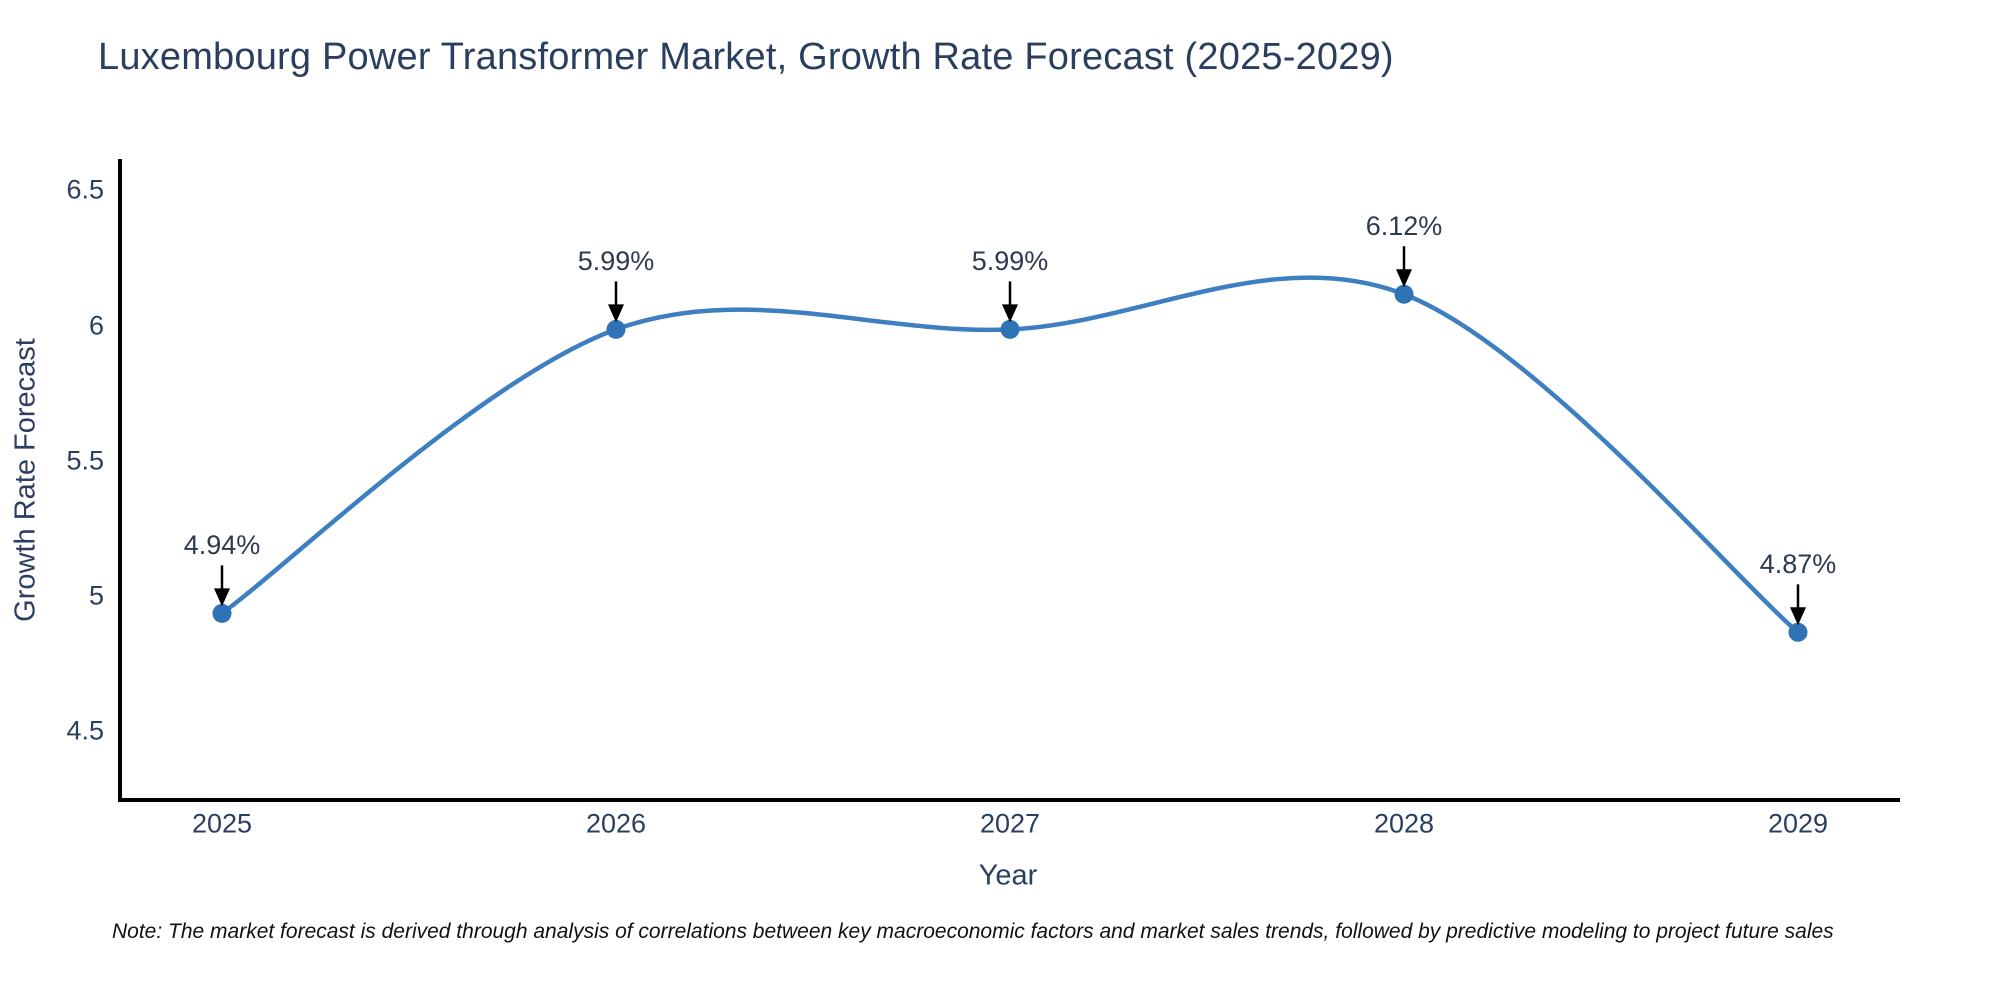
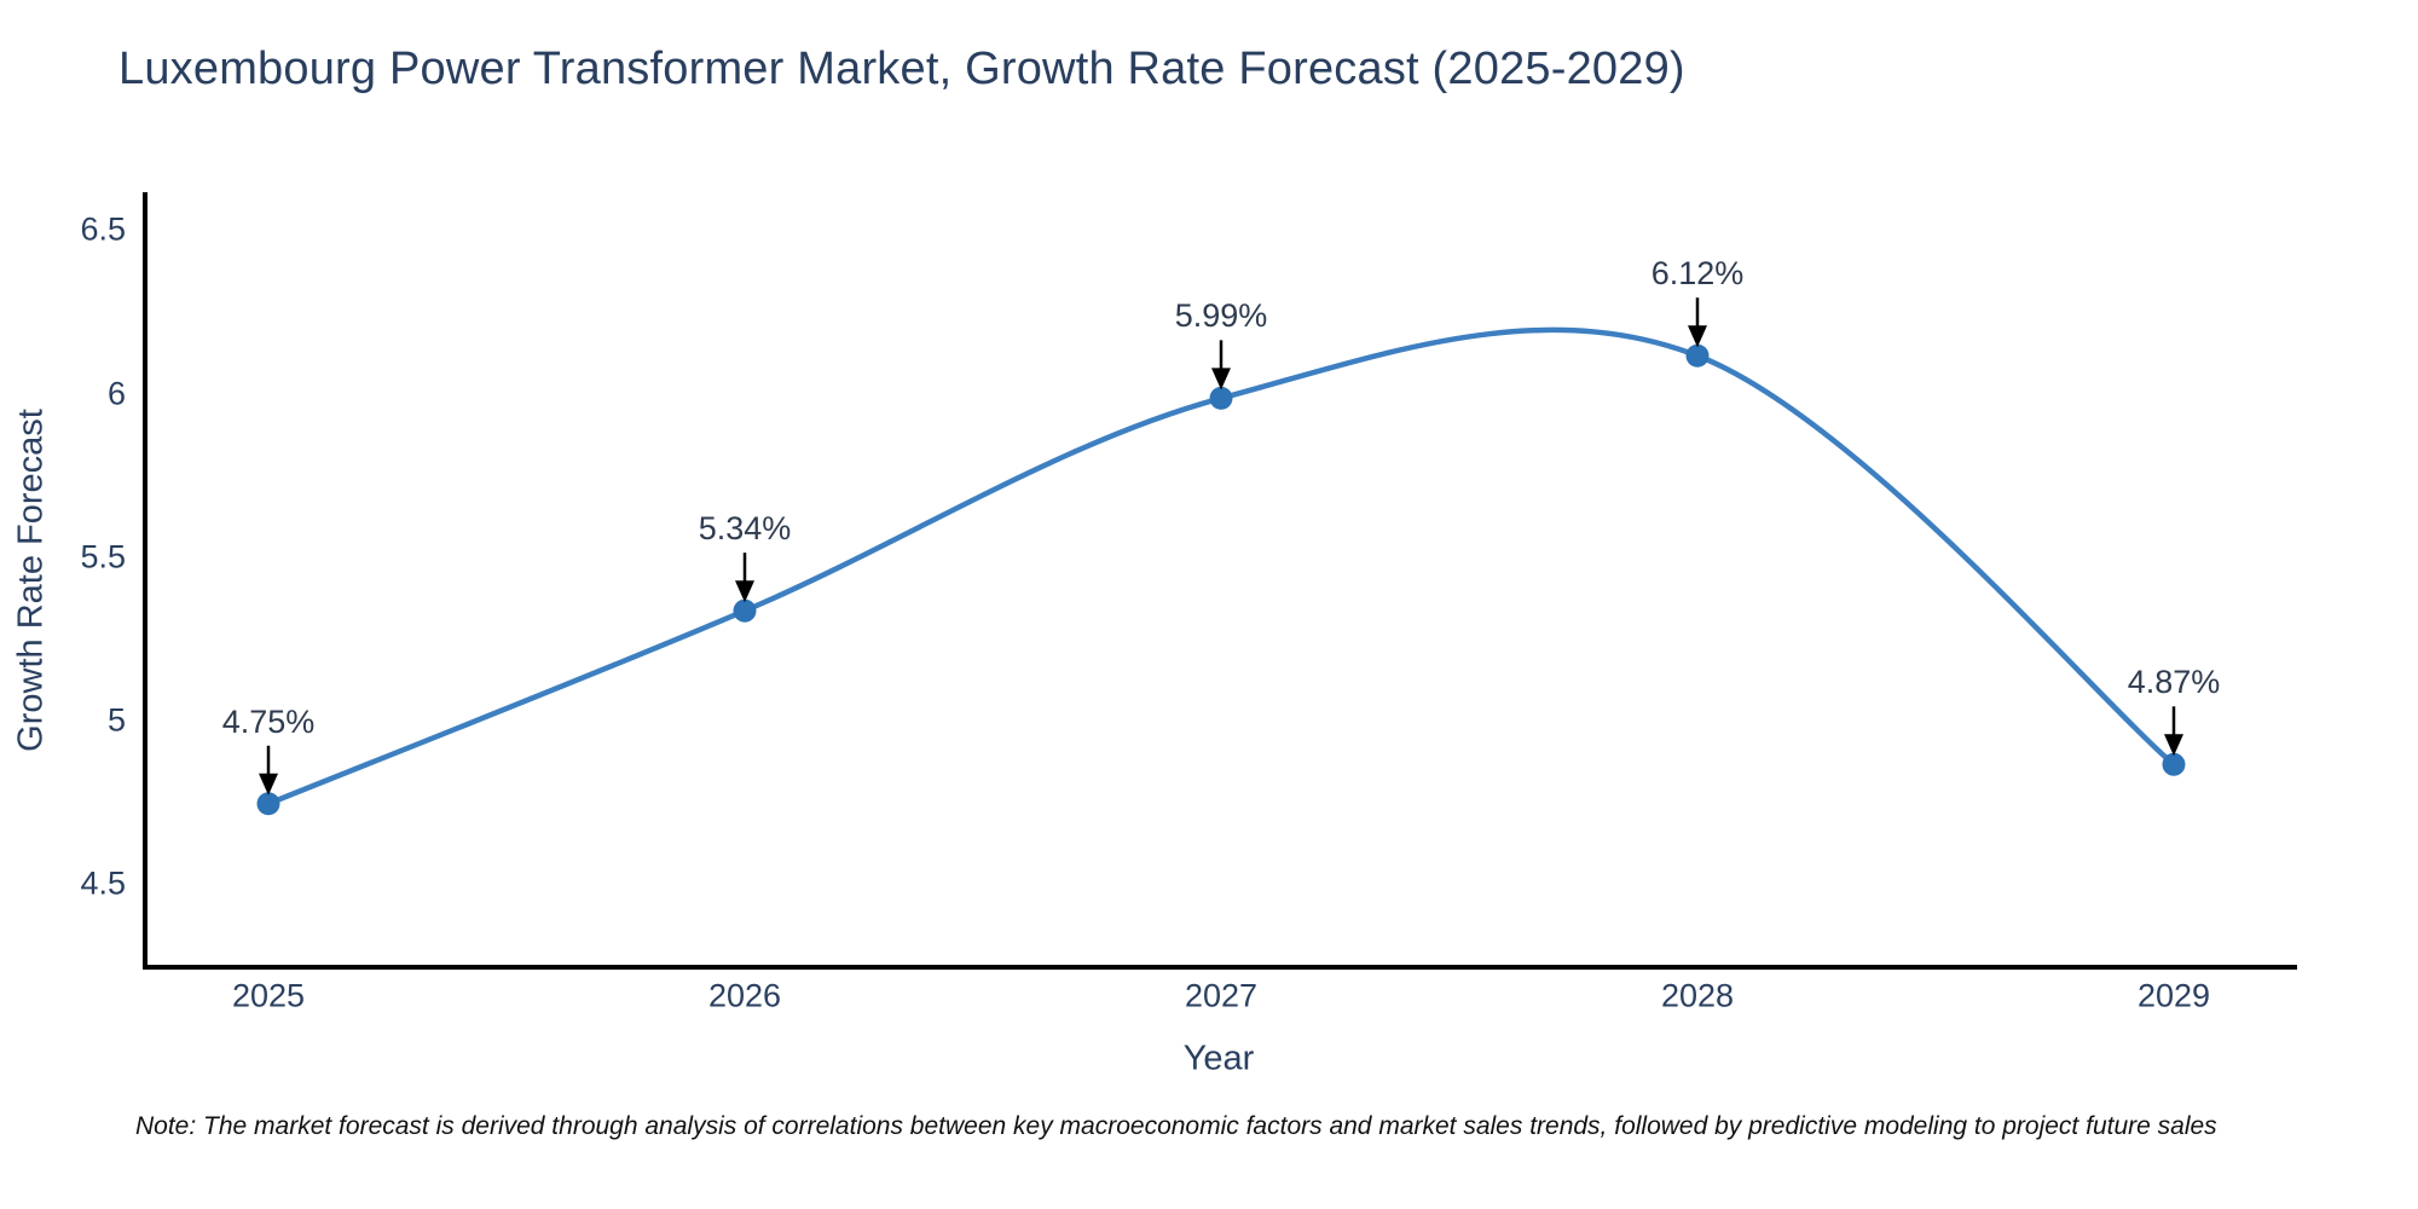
2025: 4.94% -> 4.75%
2026: 5.99% -> 5.34%
